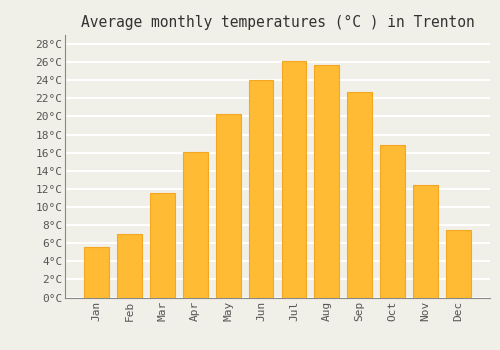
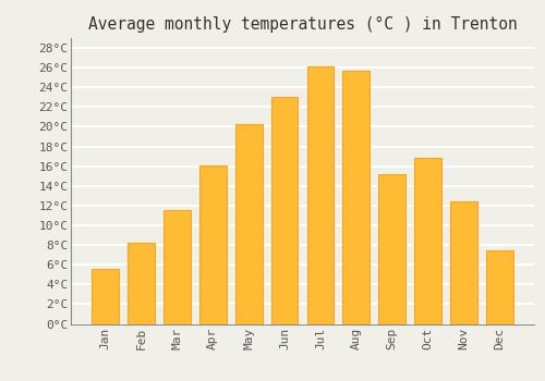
Feb: 7.0°C -> 8.2°C
Jun: 24.0°C -> 23.0°C
Sep: 22.7°C -> 15.2°C
